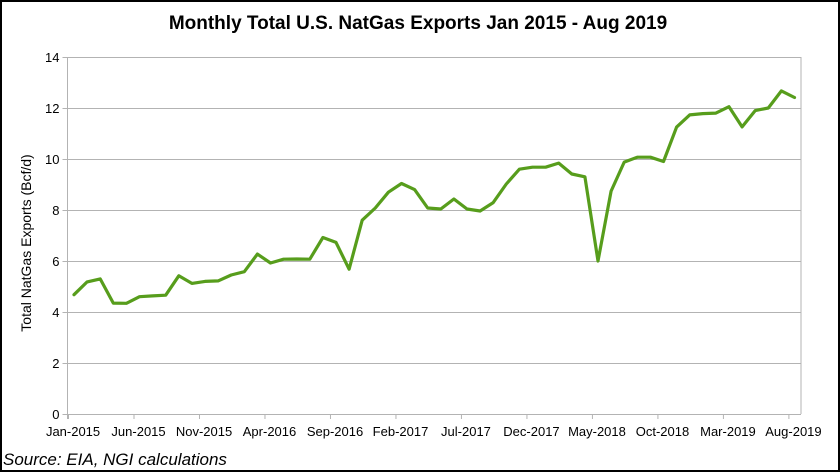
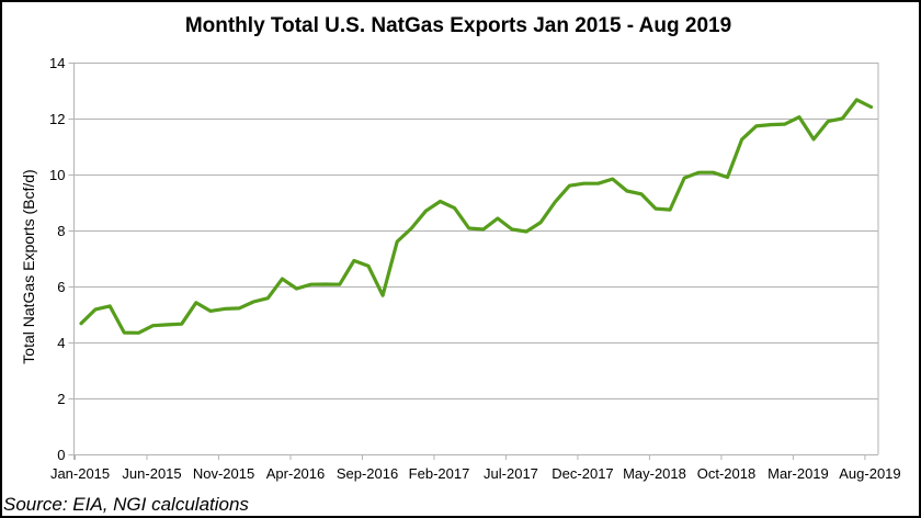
May-2018: 6.0 -> 8.8
